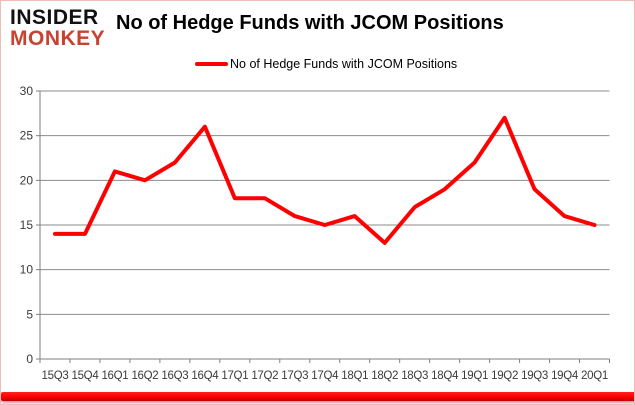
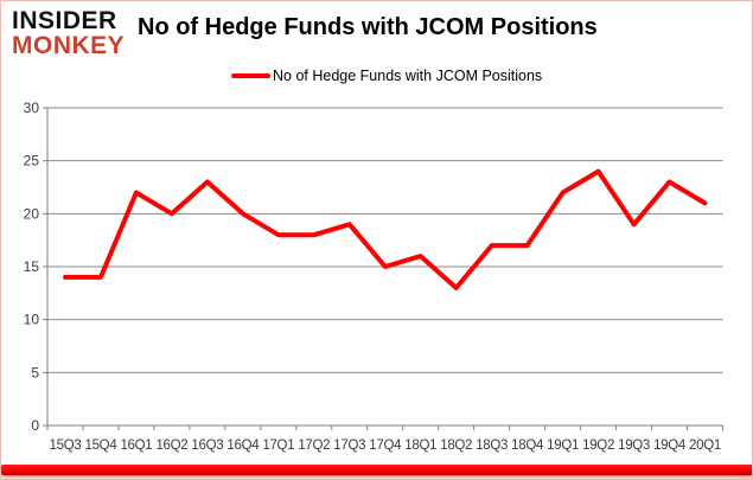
16Q1: 21 -> 22
16Q3: 22 -> 23
16Q4: 26 -> 20
17Q3: 16 -> 19
18Q4: 19 -> 17
19Q2: 27 -> 24
19Q4: 16 -> 23
20Q1: 15 -> 21
